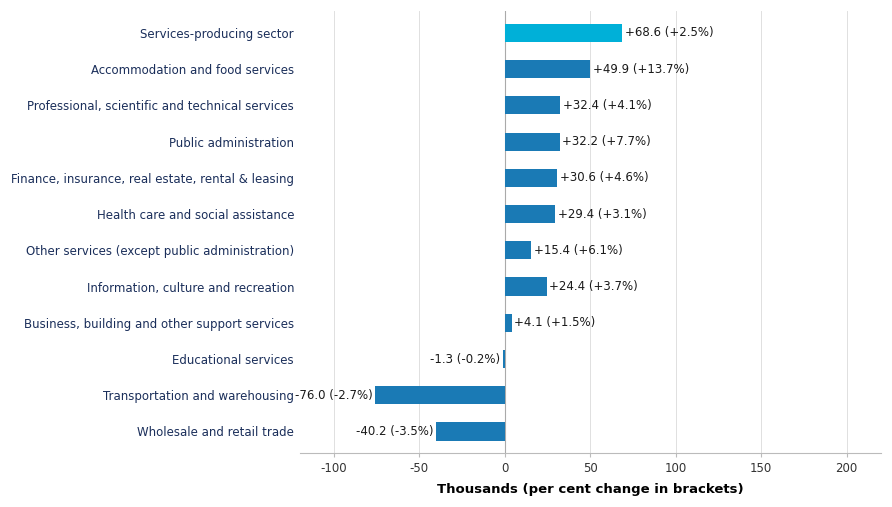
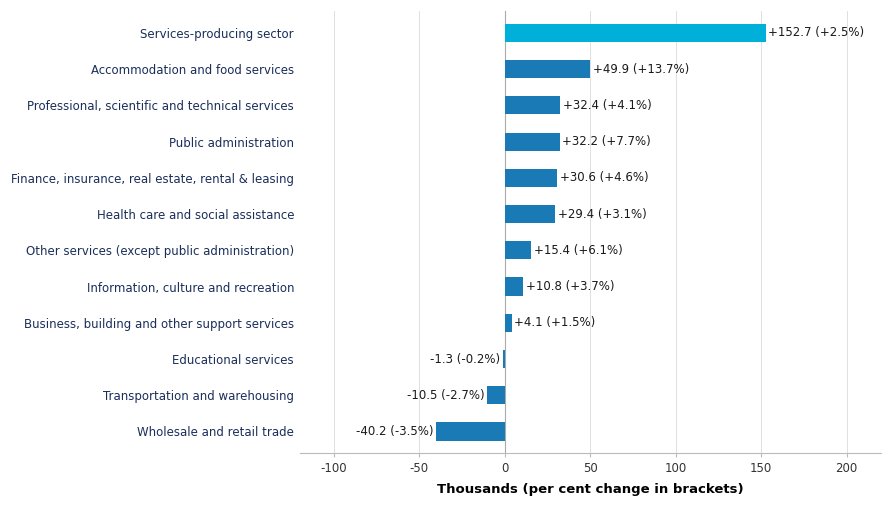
Services-producing sector: +68.6 -> +152.7
Information, culture and recreation: +24.4 -> +10.8
Transportation and warehousing: -76.0 -> -10.5
